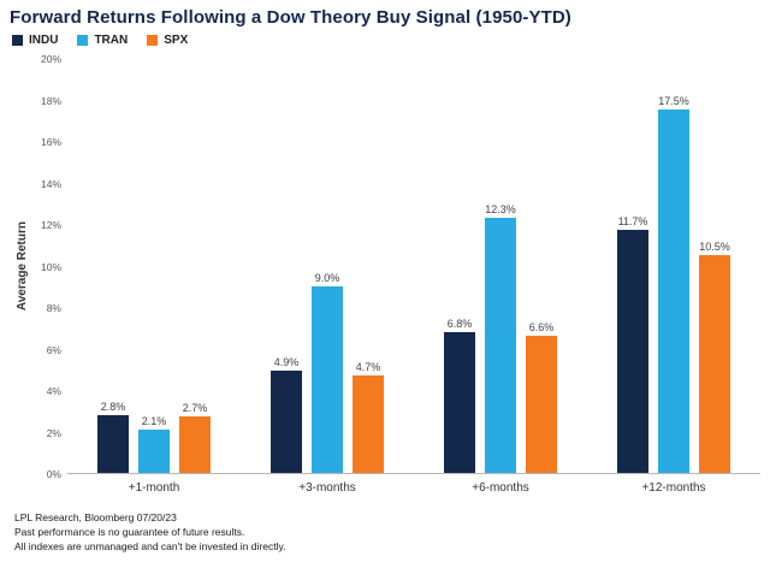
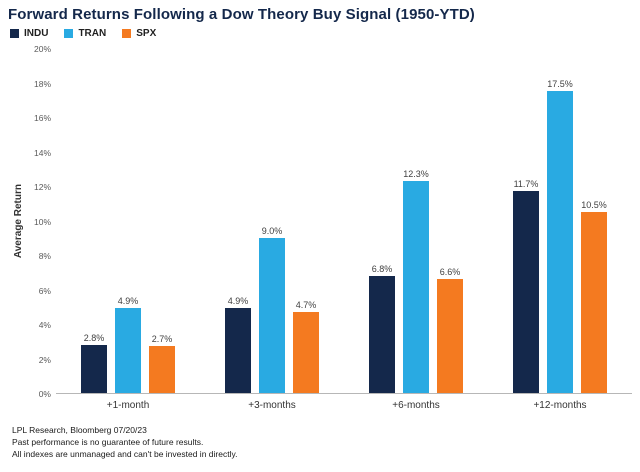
TRAN/+1-month: 2.1% -> 4.9%
